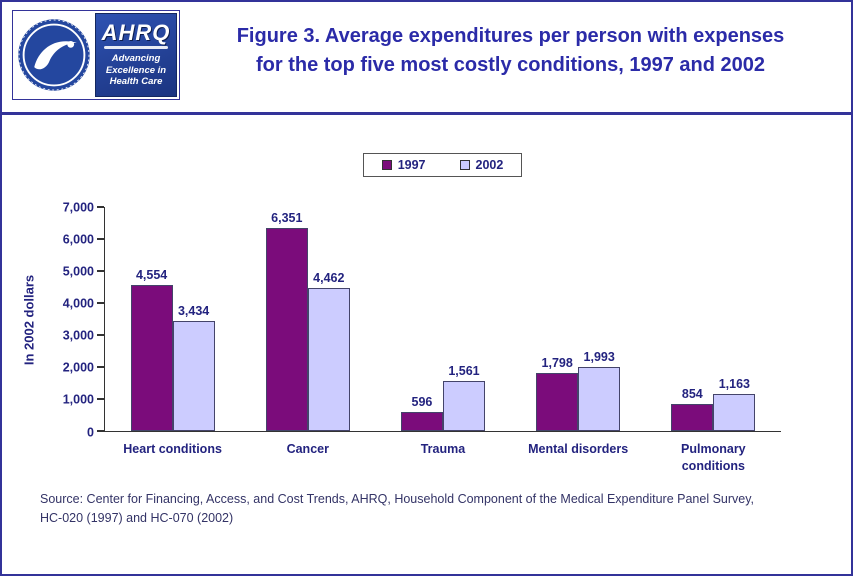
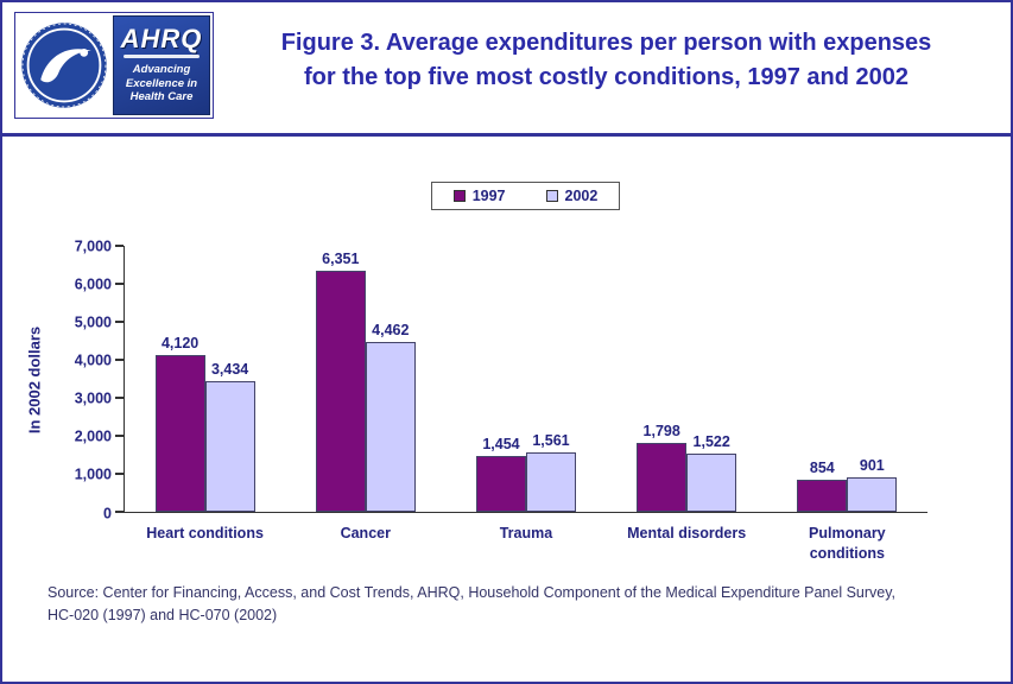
1997/Heart conditions: 4,554 -> 4,120
1997/Trauma: 596 -> 1,454
2002/Mental disorders: 1,993 -> 1,522
2002/Pulmonary conditions: 1,163 -> 901
